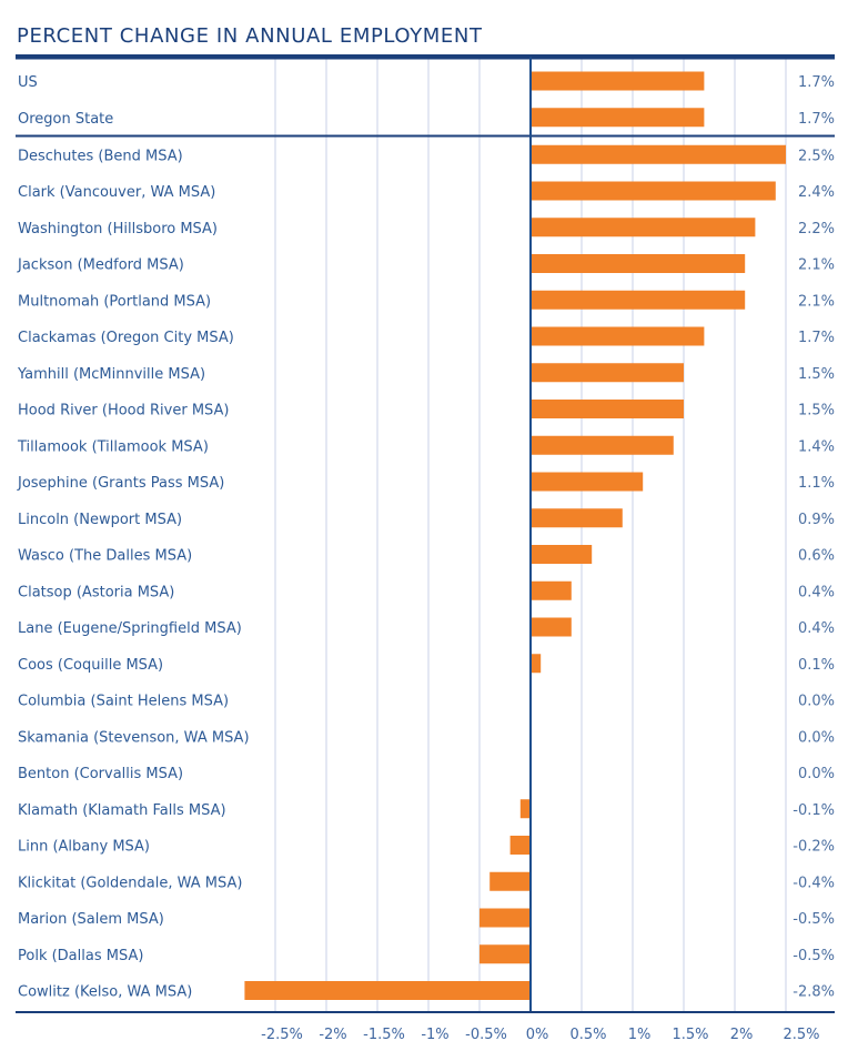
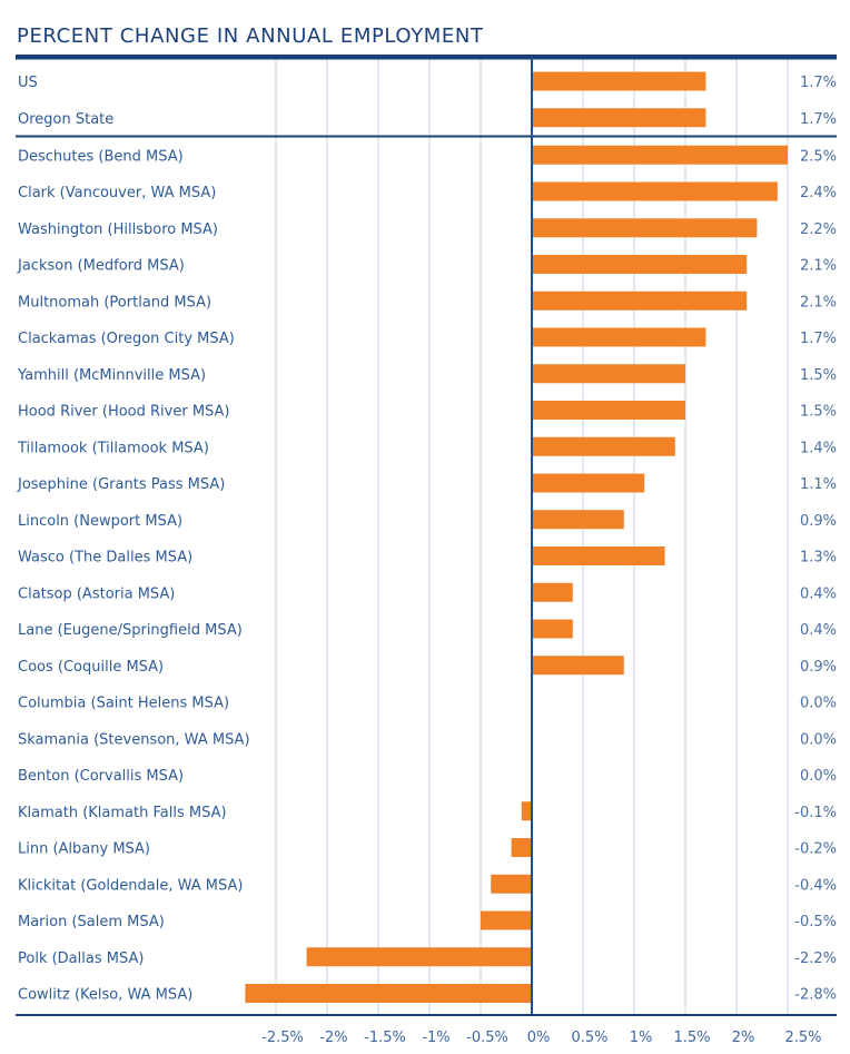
Wasco (The Dalles MSA): 0.6% -> 1.3%
Coos (Coquille MSA): 0.1% -> 0.9%
Polk (Dallas MSA): -0.5% -> -2.2%
